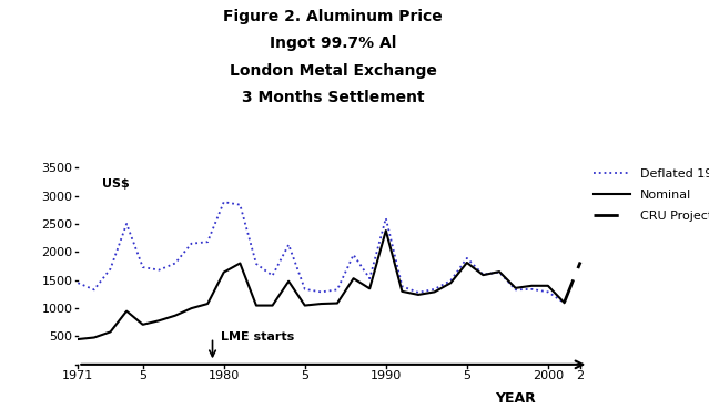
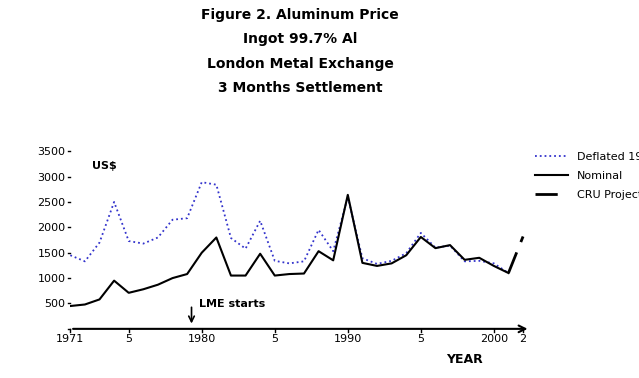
Nominal/1980: 1640 -> 1500
Nominal/1990: 2380 -> 2640
Nominal/2000: 1400 -> 1240
